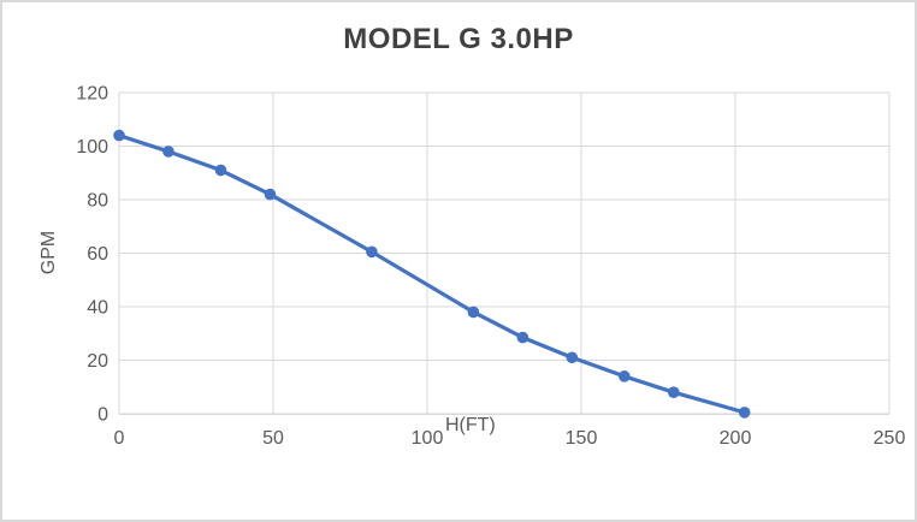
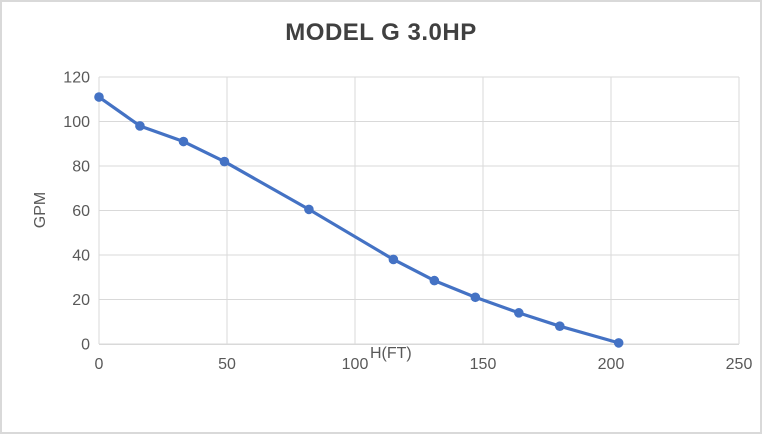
0: 104 -> 111
